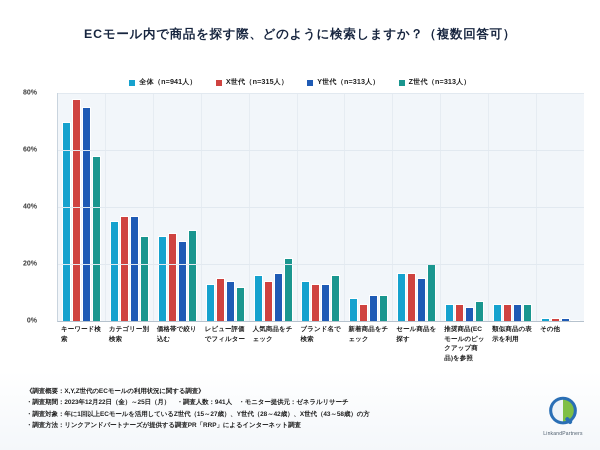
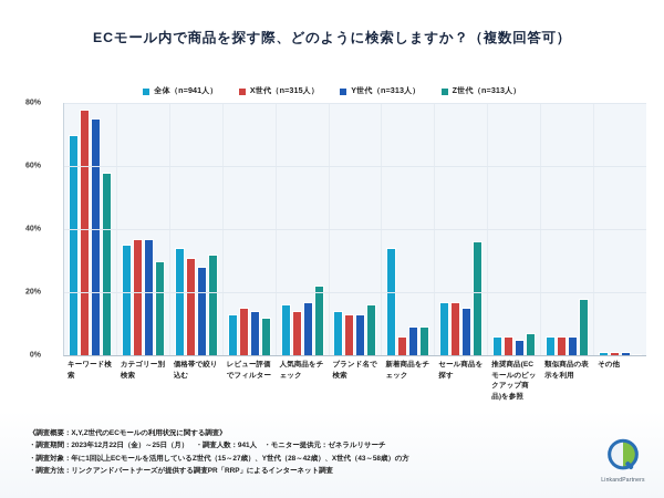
全体（n=941人）/価格帯で絞り込む: 30% -> 34%
全体（n=941人）/新着商品をチェック: 8% -> 34%
Z世代（n=313人）/セール商品を探す: 20% -> 36%
Z世代（n=313人）/類似商品の表示を利用: 6% -> 18%
